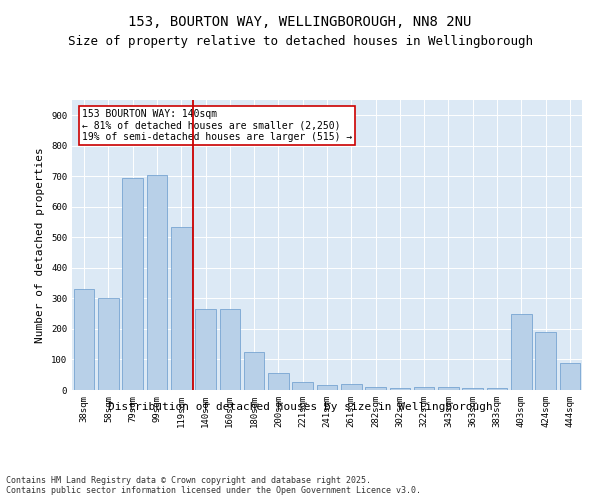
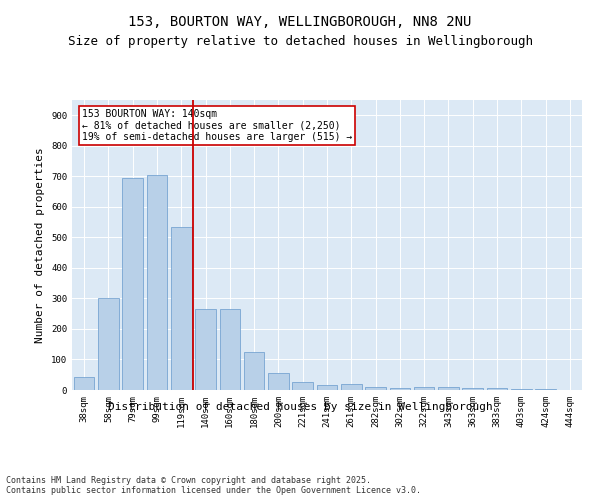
38sqm: 330 -> 42
403sqm: 250 -> 3
424sqm: 190 -> 2
444sqm: 90 -> 1
